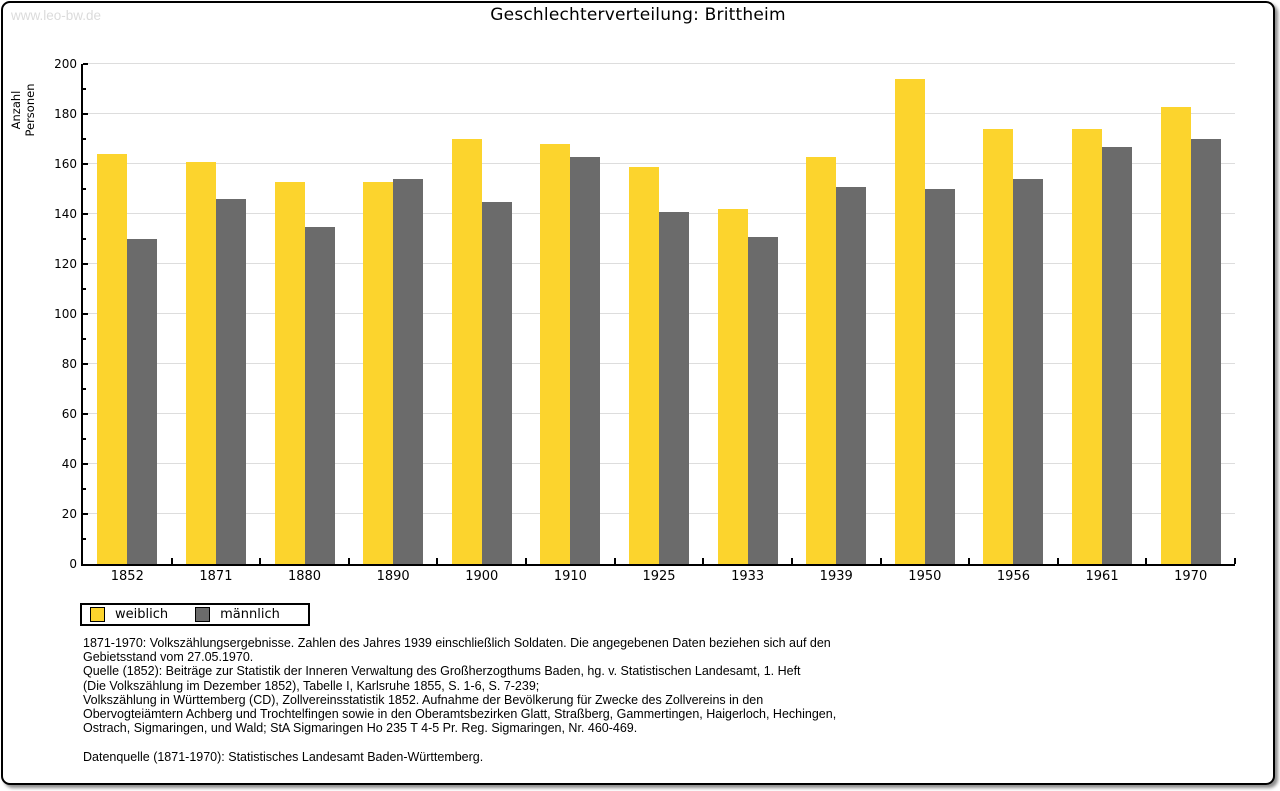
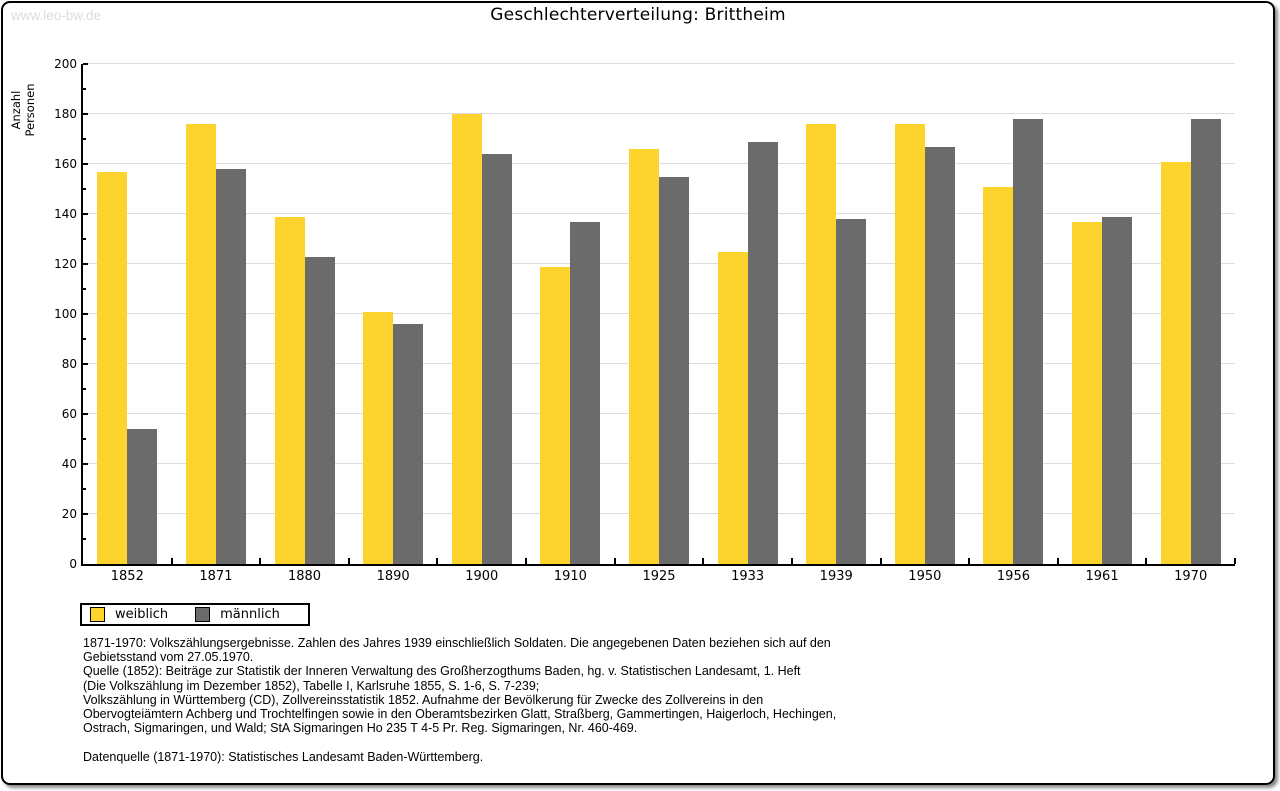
weiblich/1852: 164 -> 157
männlich/1852: 130 -> 54
weiblich/1871: 161 -> 176
männlich/1871: 146 -> 158
weiblich/1880: 153 -> 139
männlich/1880: 135 -> 123
weiblich/1890: 153 -> 101
männlich/1890: 154 -> 96
weiblich/1900: 170 -> 180
männlich/1900: 145 -> 164
weiblich/1910: 168 -> 119
männlich/1910: 163 -> 137
weiblich/1925: 159 -> 166
männlich/1925: 141 -> 155
weiblich/1933: 142 -> 125
männlich/1933: 131 -> 169
weiblich/1939: 163 -> 176
männlich/1939: 151 -> 138
weiblich/1950: 194 -> 176
männlich/1950: 150 -> 167
weiblich/1956: 174 -> 151
männlich/1956: 154 -> 178
weiblich/1961: 174 -> 137
männlich/1961: 167 -> 139
weiblich/1970: 183 -> 161
männlich/1970: 170 -> 178
